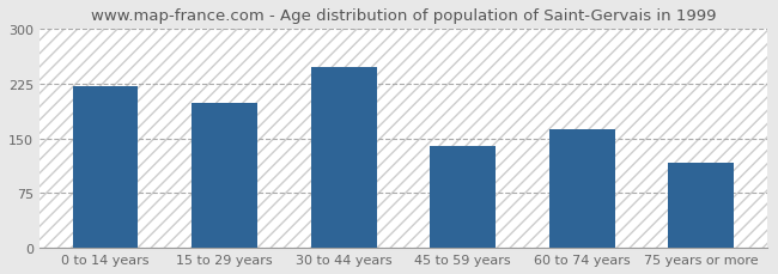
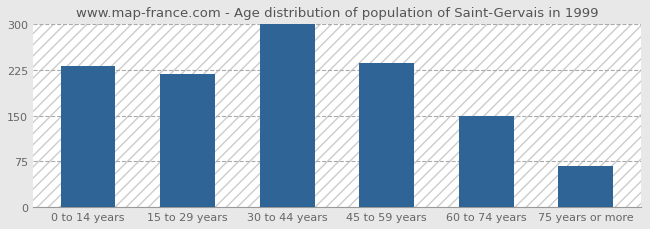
0 to 14 years: 222 -> 232
15 to 29 years: 198 -> 218
30 to 44 years: 248 -> 300
45 to 59 years: 140 -> 237
60 to 74 years: 162 -> 149
75 years or more: 116 -> 68
